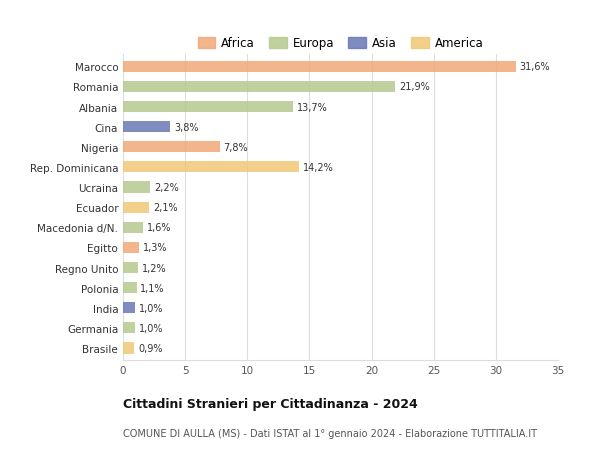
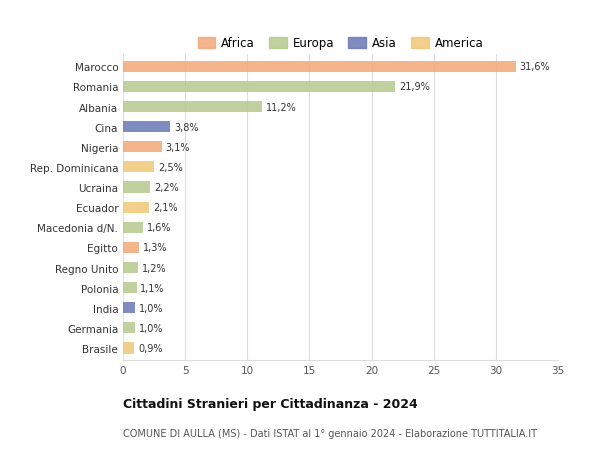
Albania: 13,7% -> 11,2%
Nigeria: 7,8% -> 3,1%
Rep. Dominicana: 14,2% -> 2,5%
